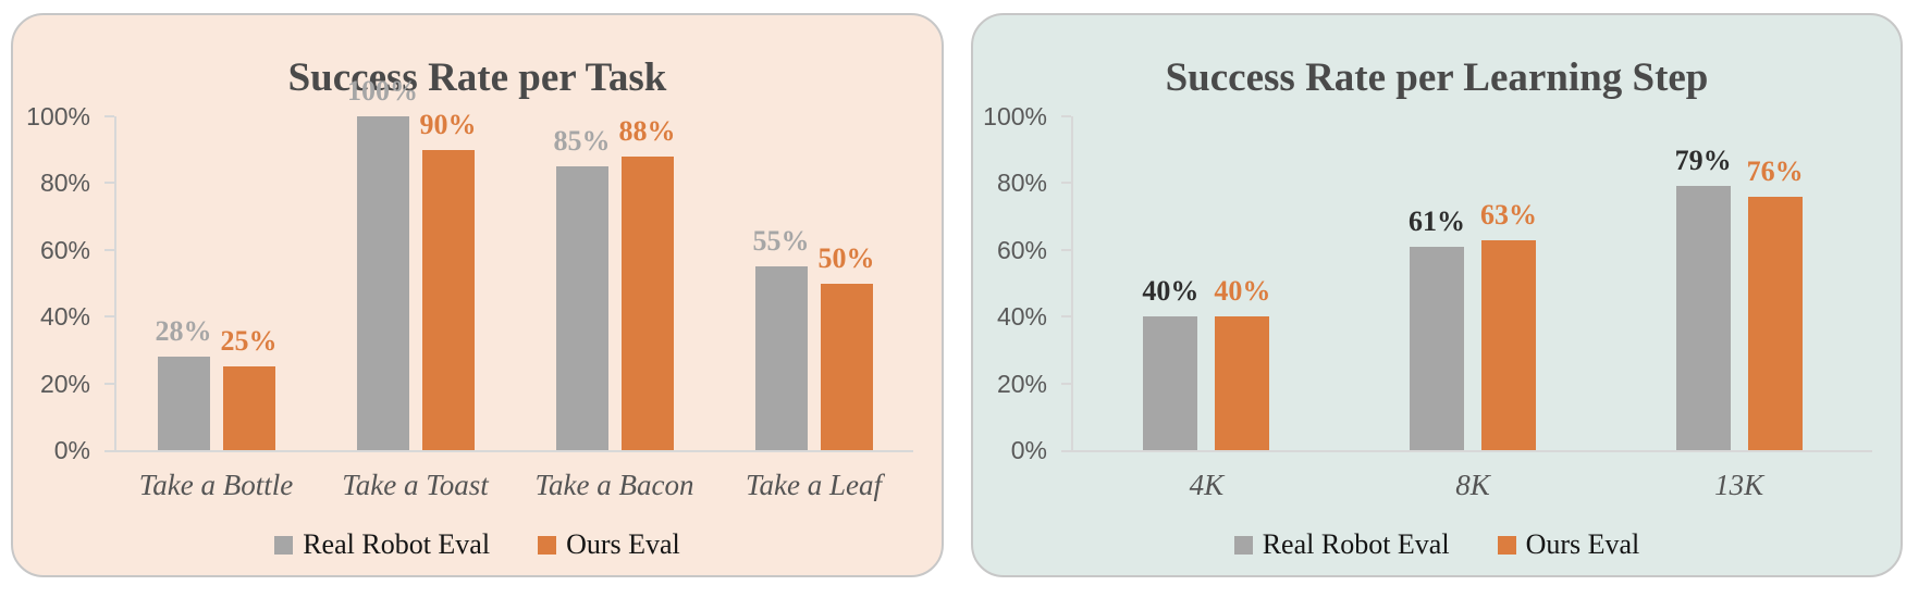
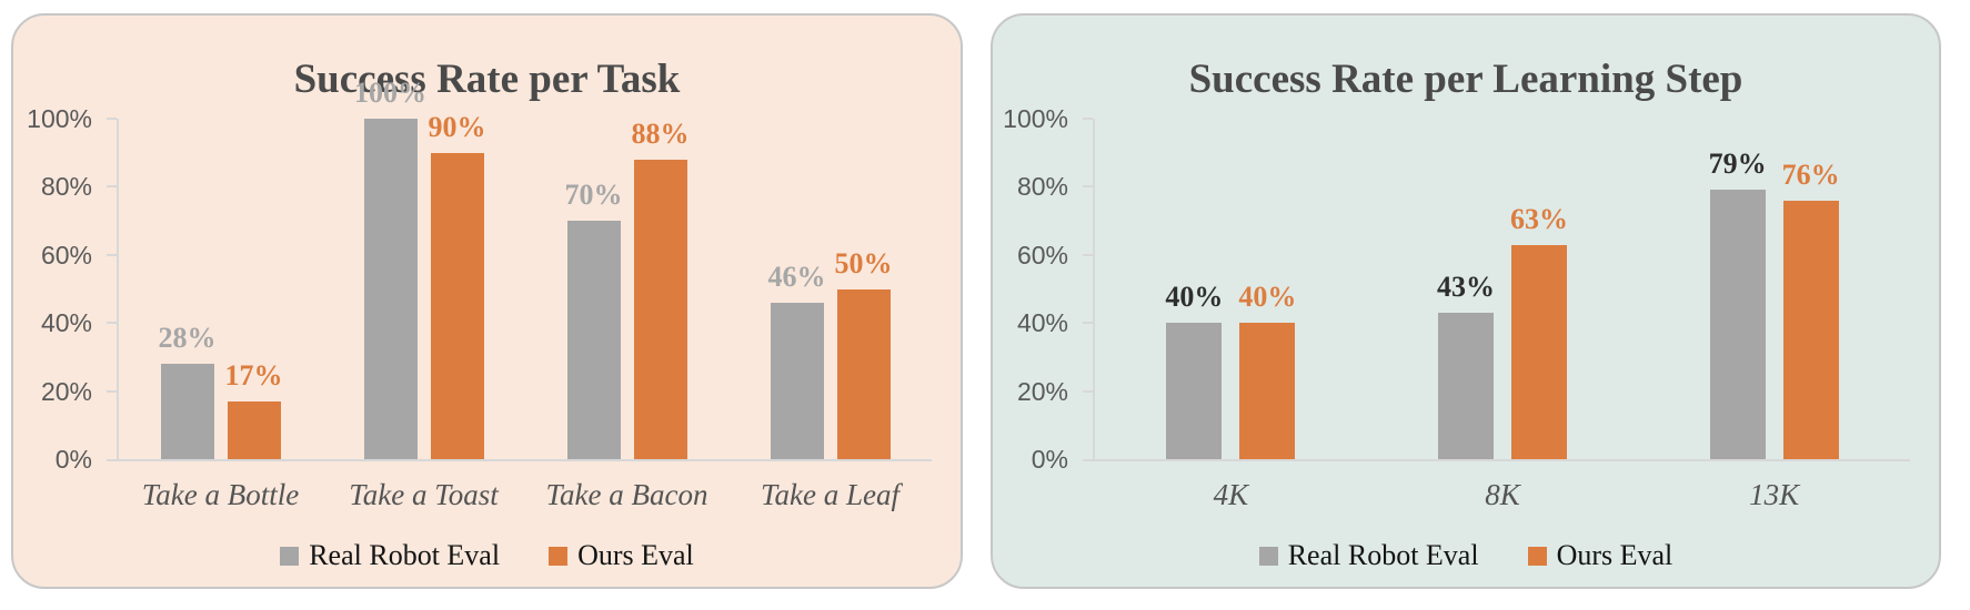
Success Rate per Task/Ours Eval/Take a Bottle: 25% -> 17%
Success Rate per Task/Real Robot Eval/Take a Bacon: 85% -> 70%
Success Rate per Task/Real Robot Eval/Take a Leaf: 55% -> 46%
Success Rate per Learning Step/Real Robot Eval/8K: 61% -> 43%
